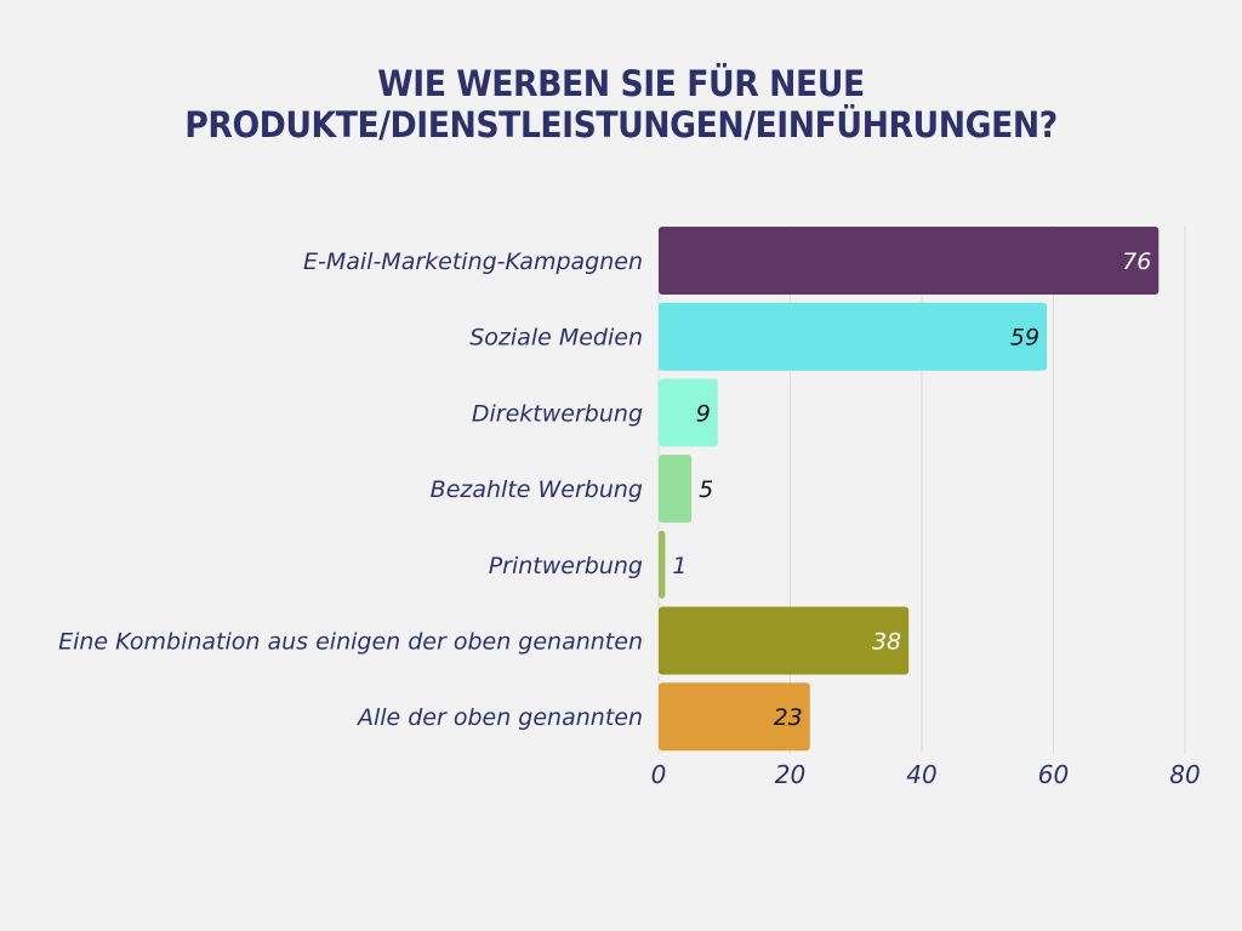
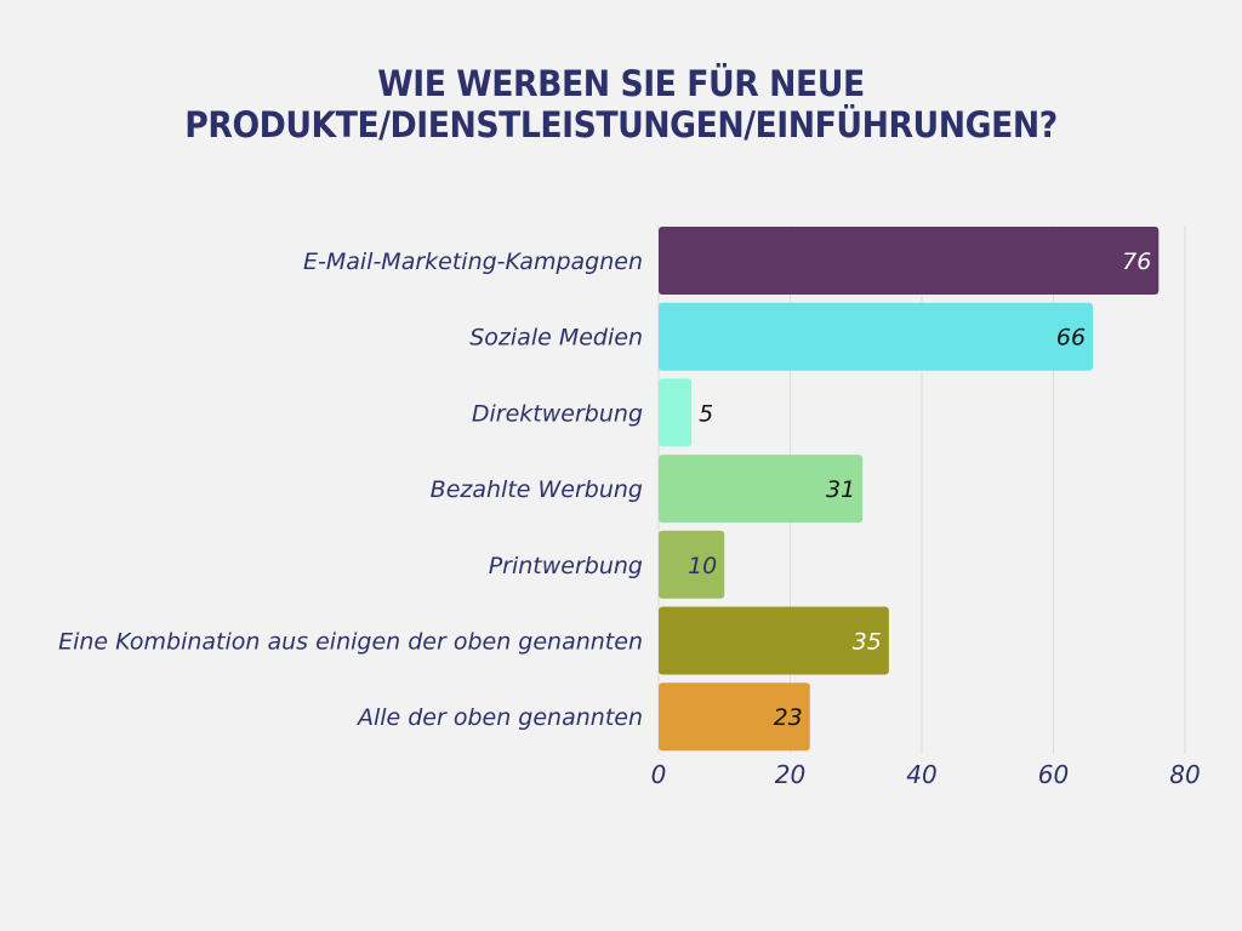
Soziale Medien: 59 -> 66
Direktwerbung: 9 -> 5
Bezahlte Werbung: 5 -> 31
Printwerbung: 1 -> 10
Eine Kombination aus einigen der oben genannten: 38 -> 35
